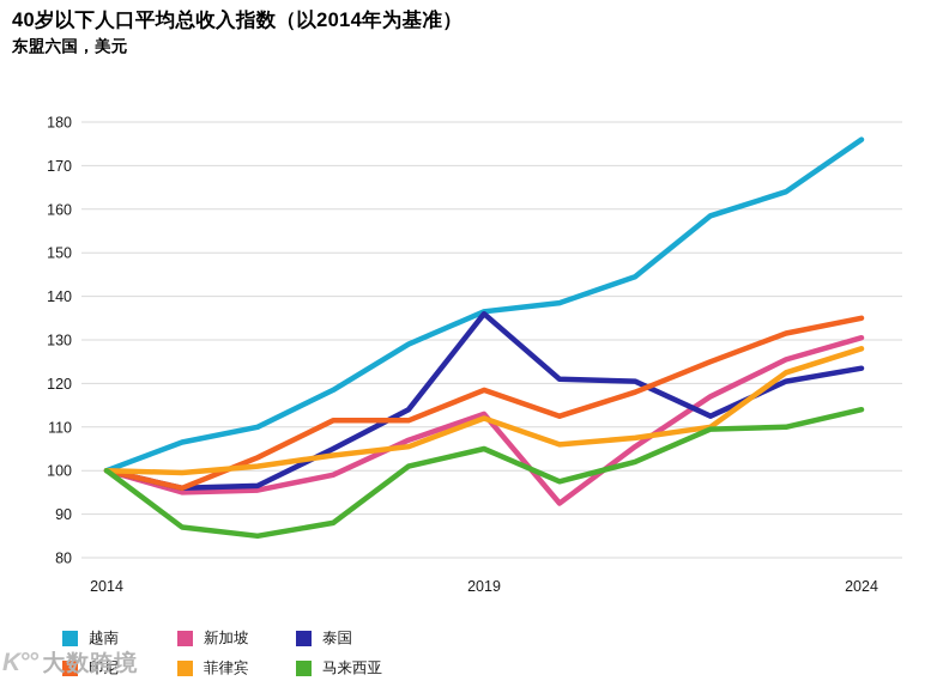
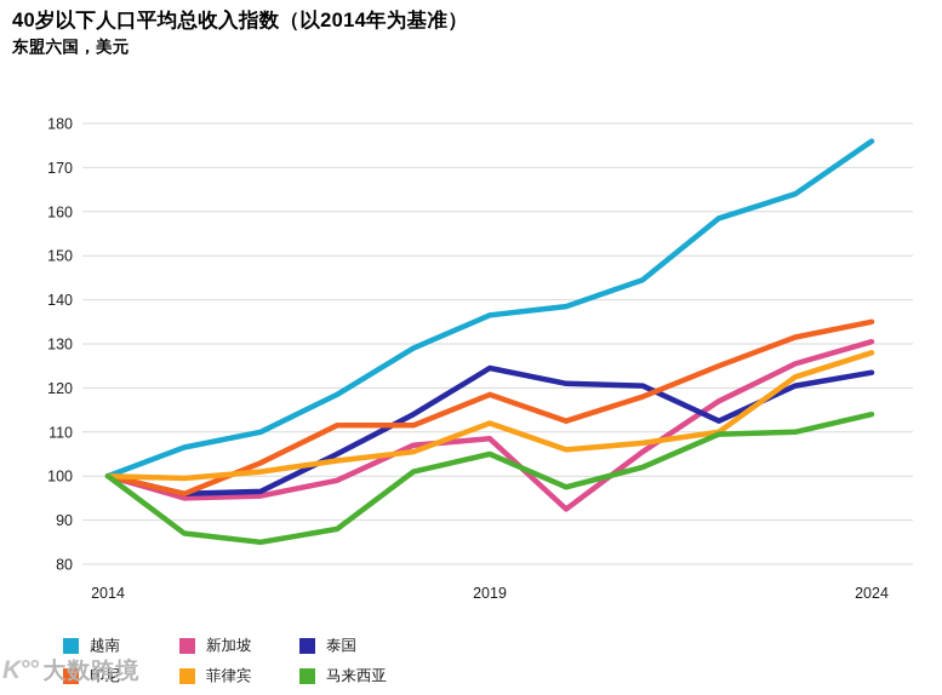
新加坡/2019: 113 -> 108
泰国/2019: 136 -> 124
